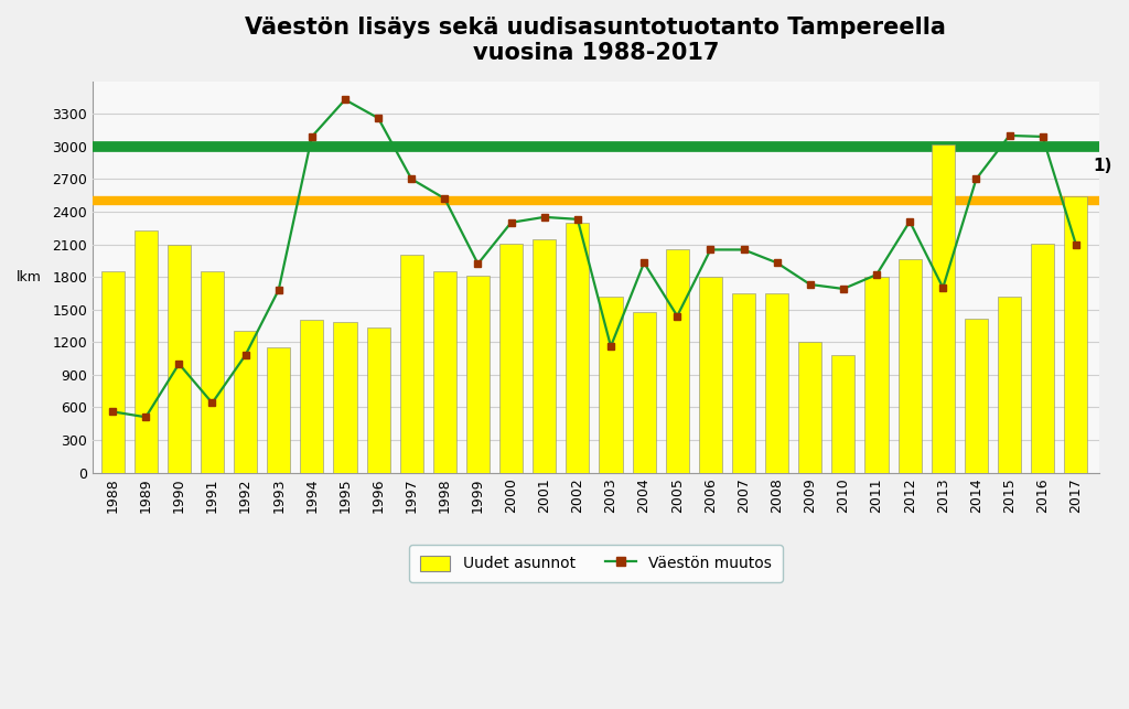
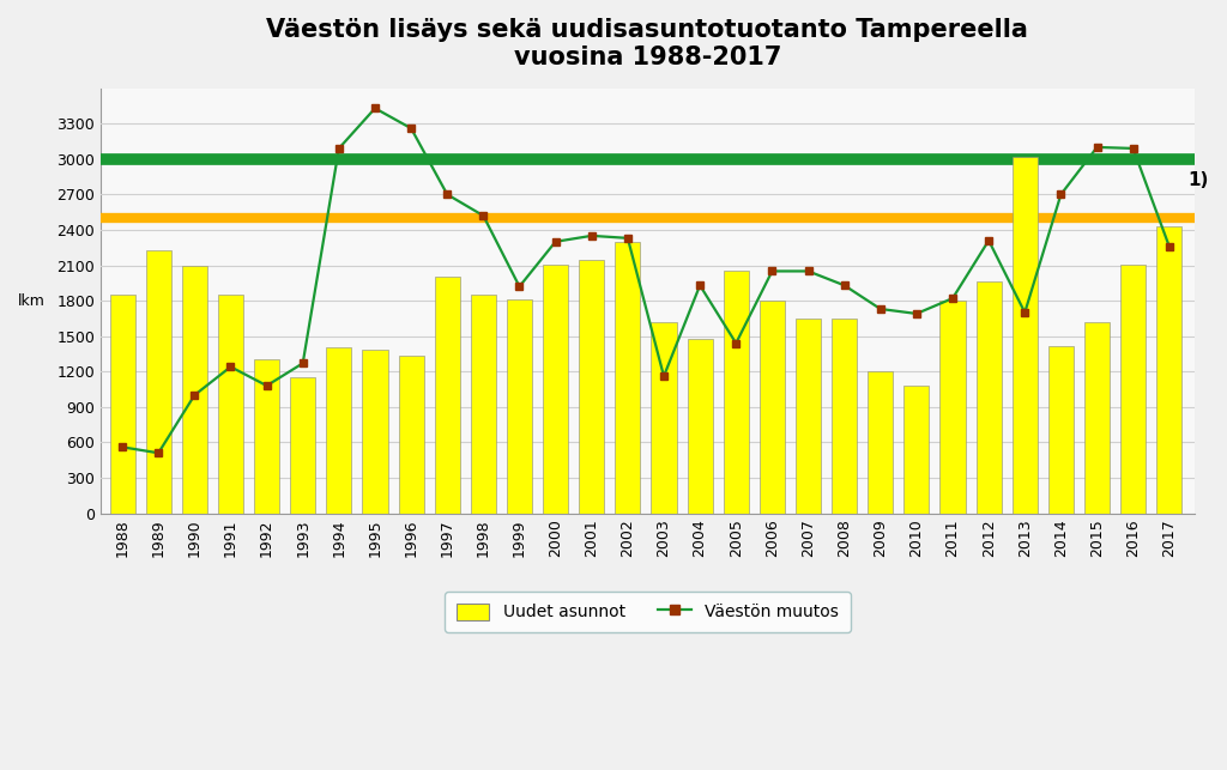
Väestön muutos/1991: 640 -> 1240
Väestön muutos/1993: 1680 -> 1270
Uudet asunnot/2017: 2540 -> 2430
Väestön muutos/2017: 2100 -> 2260
